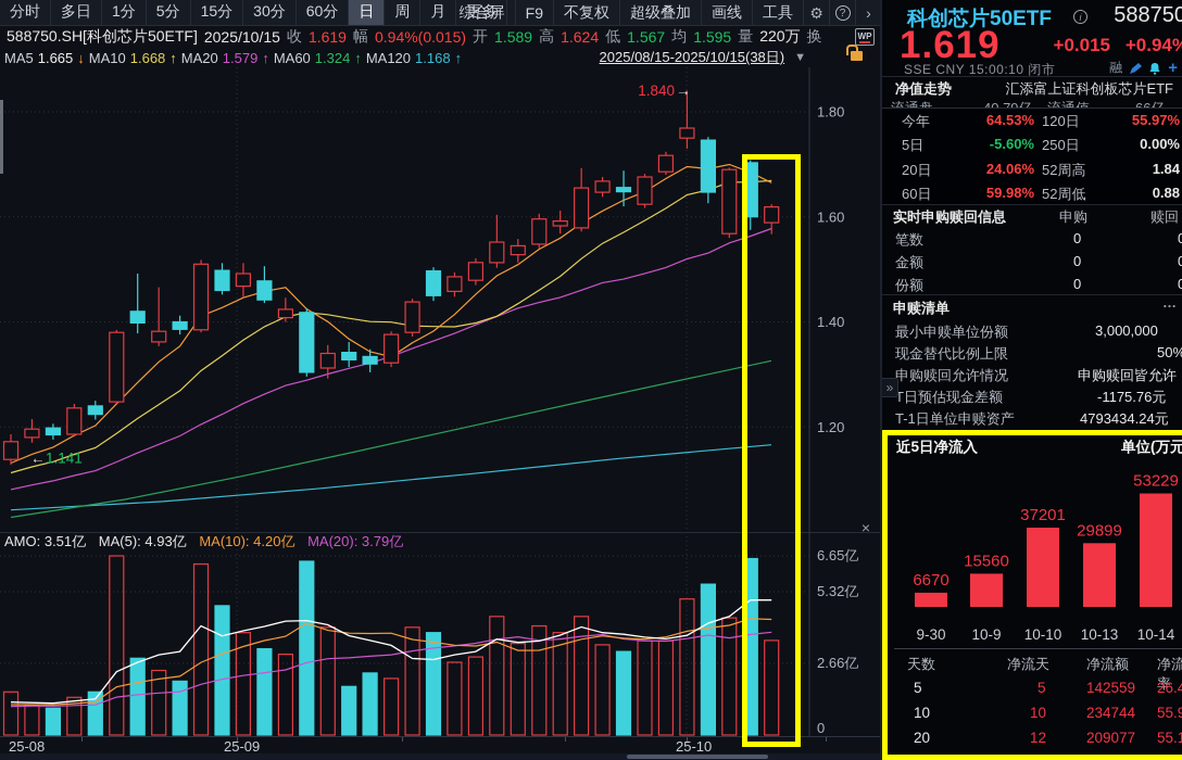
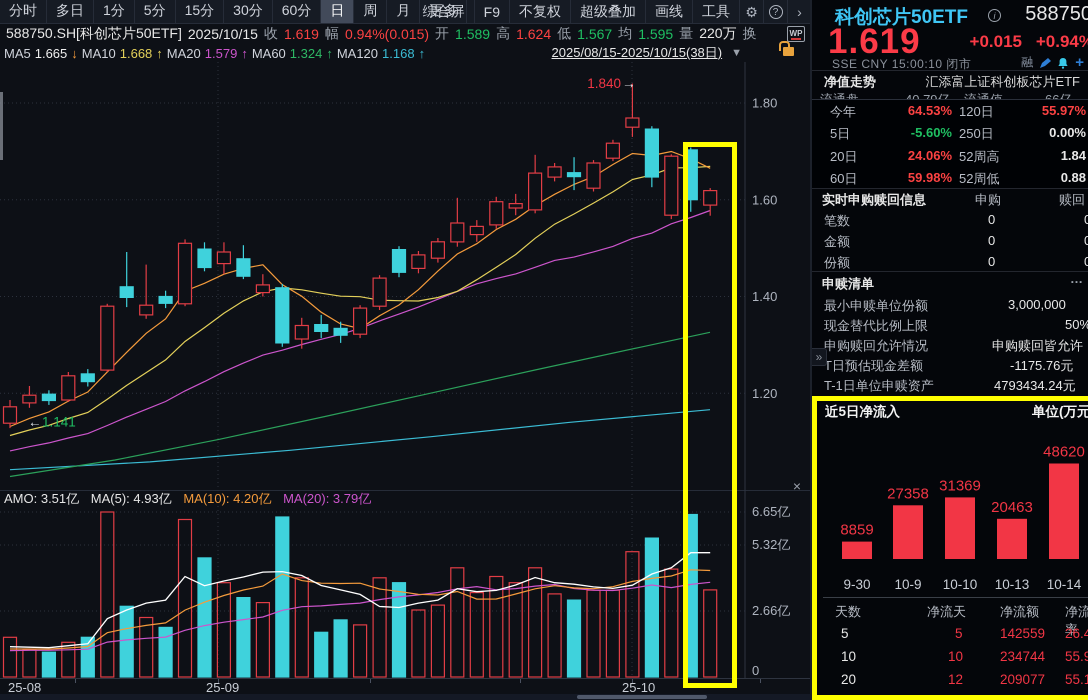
近5日净流入/9-30: 6670 -> 8859
近5日净流入/10-9: 15560 -> 27358
近5日净流入/10-10: 37201 -> 31369
近5日净流入/10-13: 29899 -> 20463
近5日净流入/10-14: 53229 -> 48620
